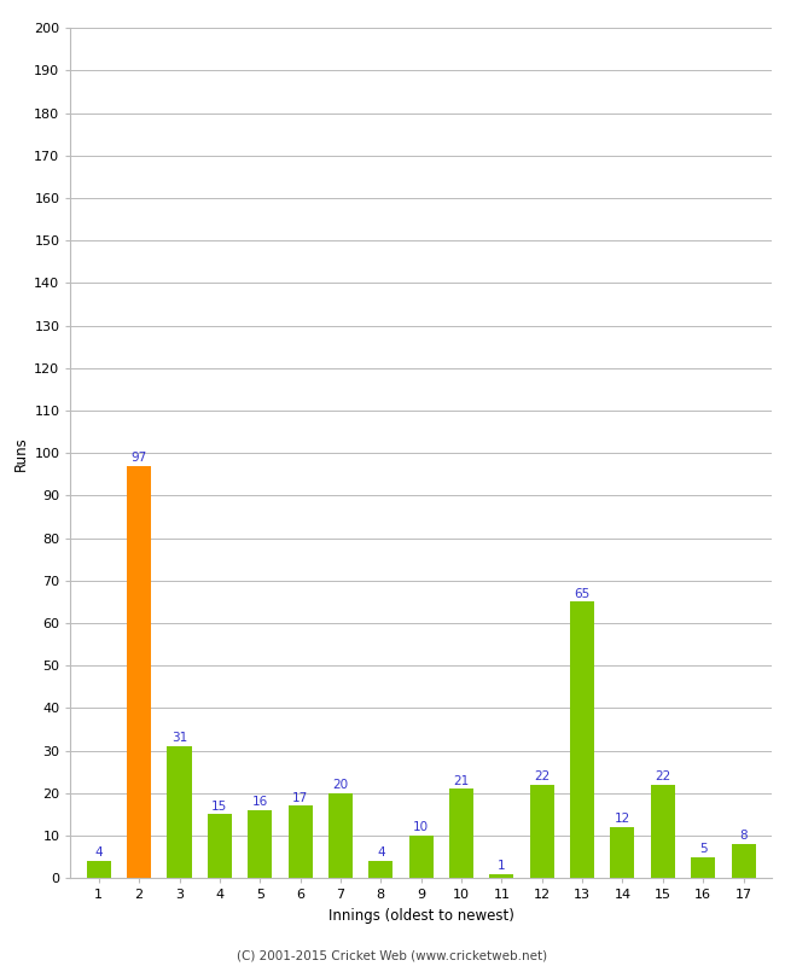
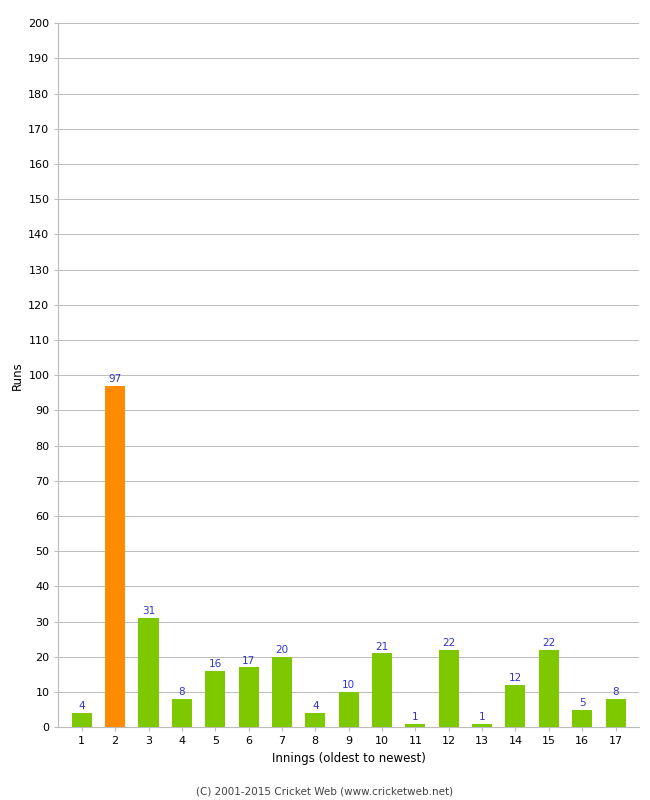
4: 15 -> 8
13: 65 -> 1
